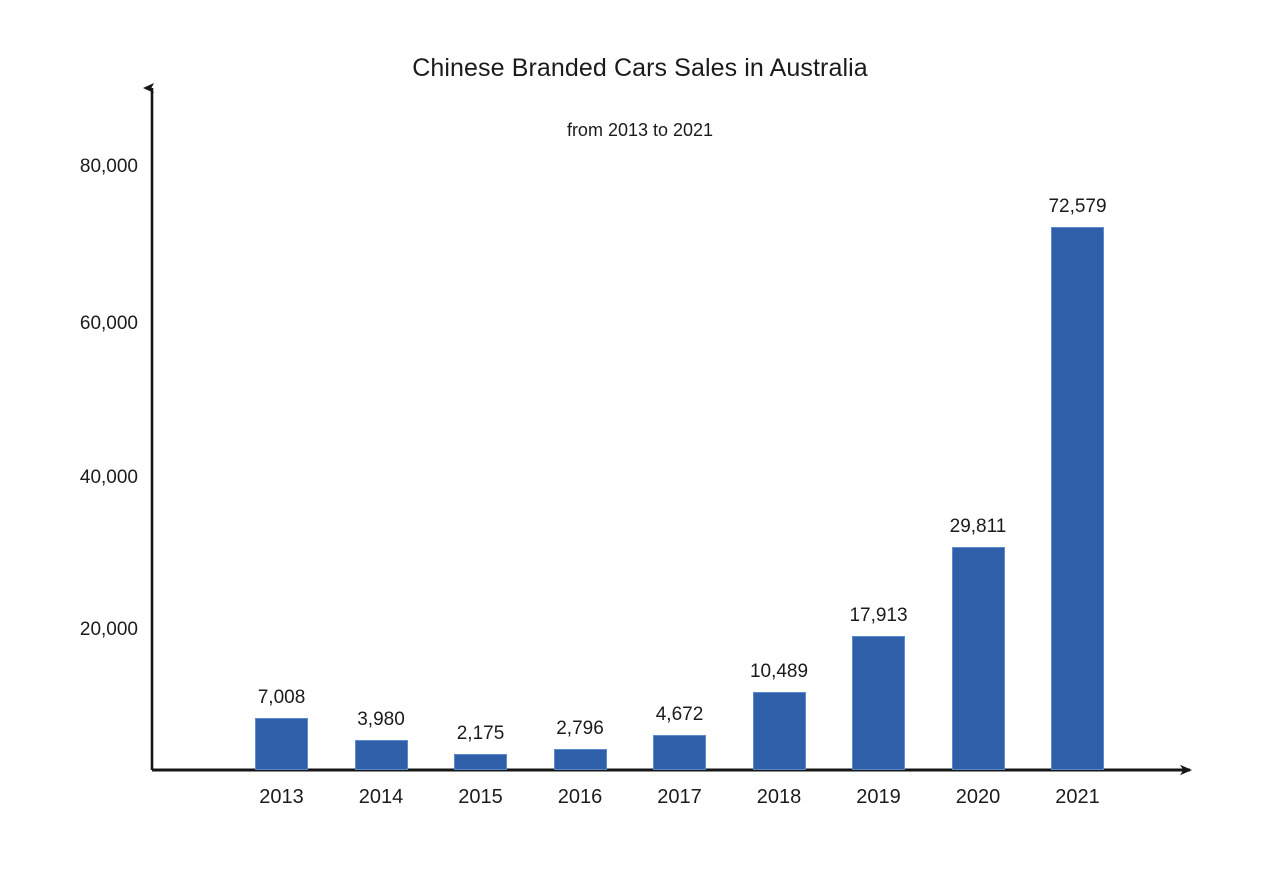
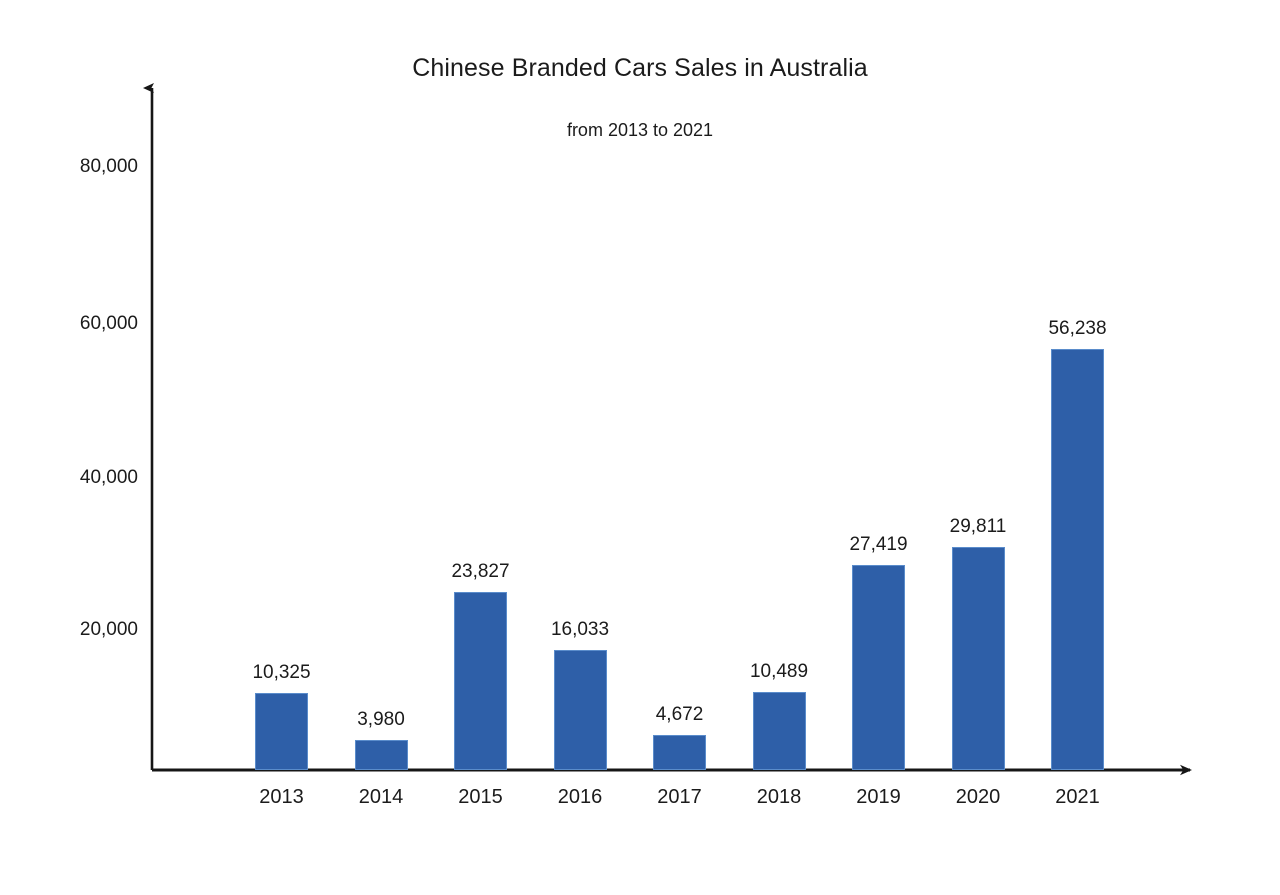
2013: 7,008 -> 10,325
2015: 2,175 -> 23,827
2016: 2,796 -> 16,033
2019: 17,913 -> 27,419
2021: 72,579 -> 56,238
